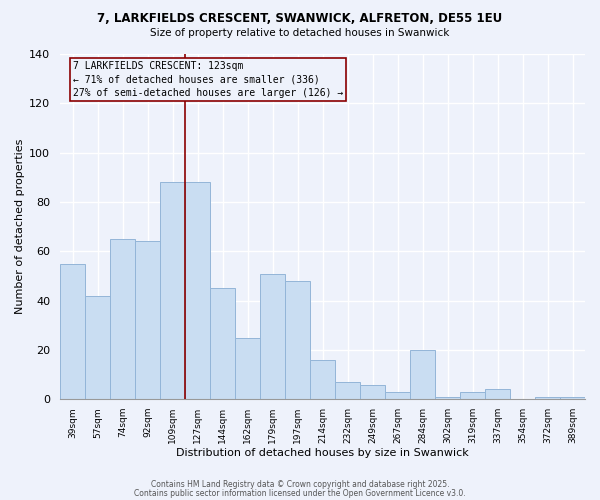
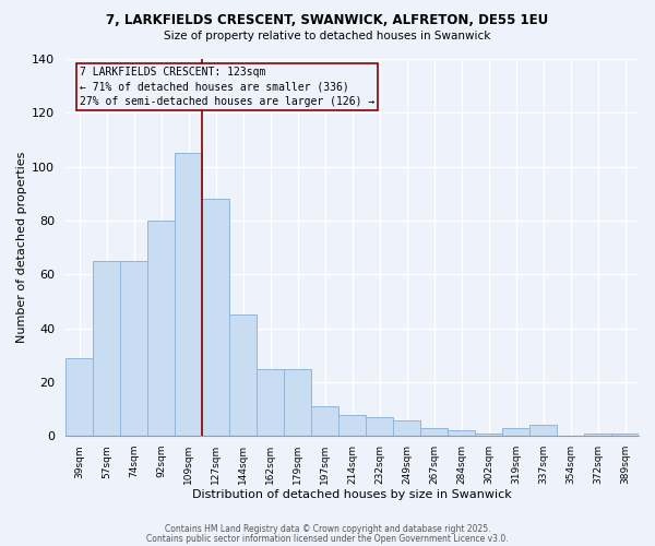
39sqm: 55 -> 29
57sqm: 42 -> 65
92sqm: 64 -> 80
109sqm: 88 -> 105
179sqm: 51 -> 25
197sqm: 48 -> 11
214sqm: 16 -> 8
284sqm: 20 -> 2
